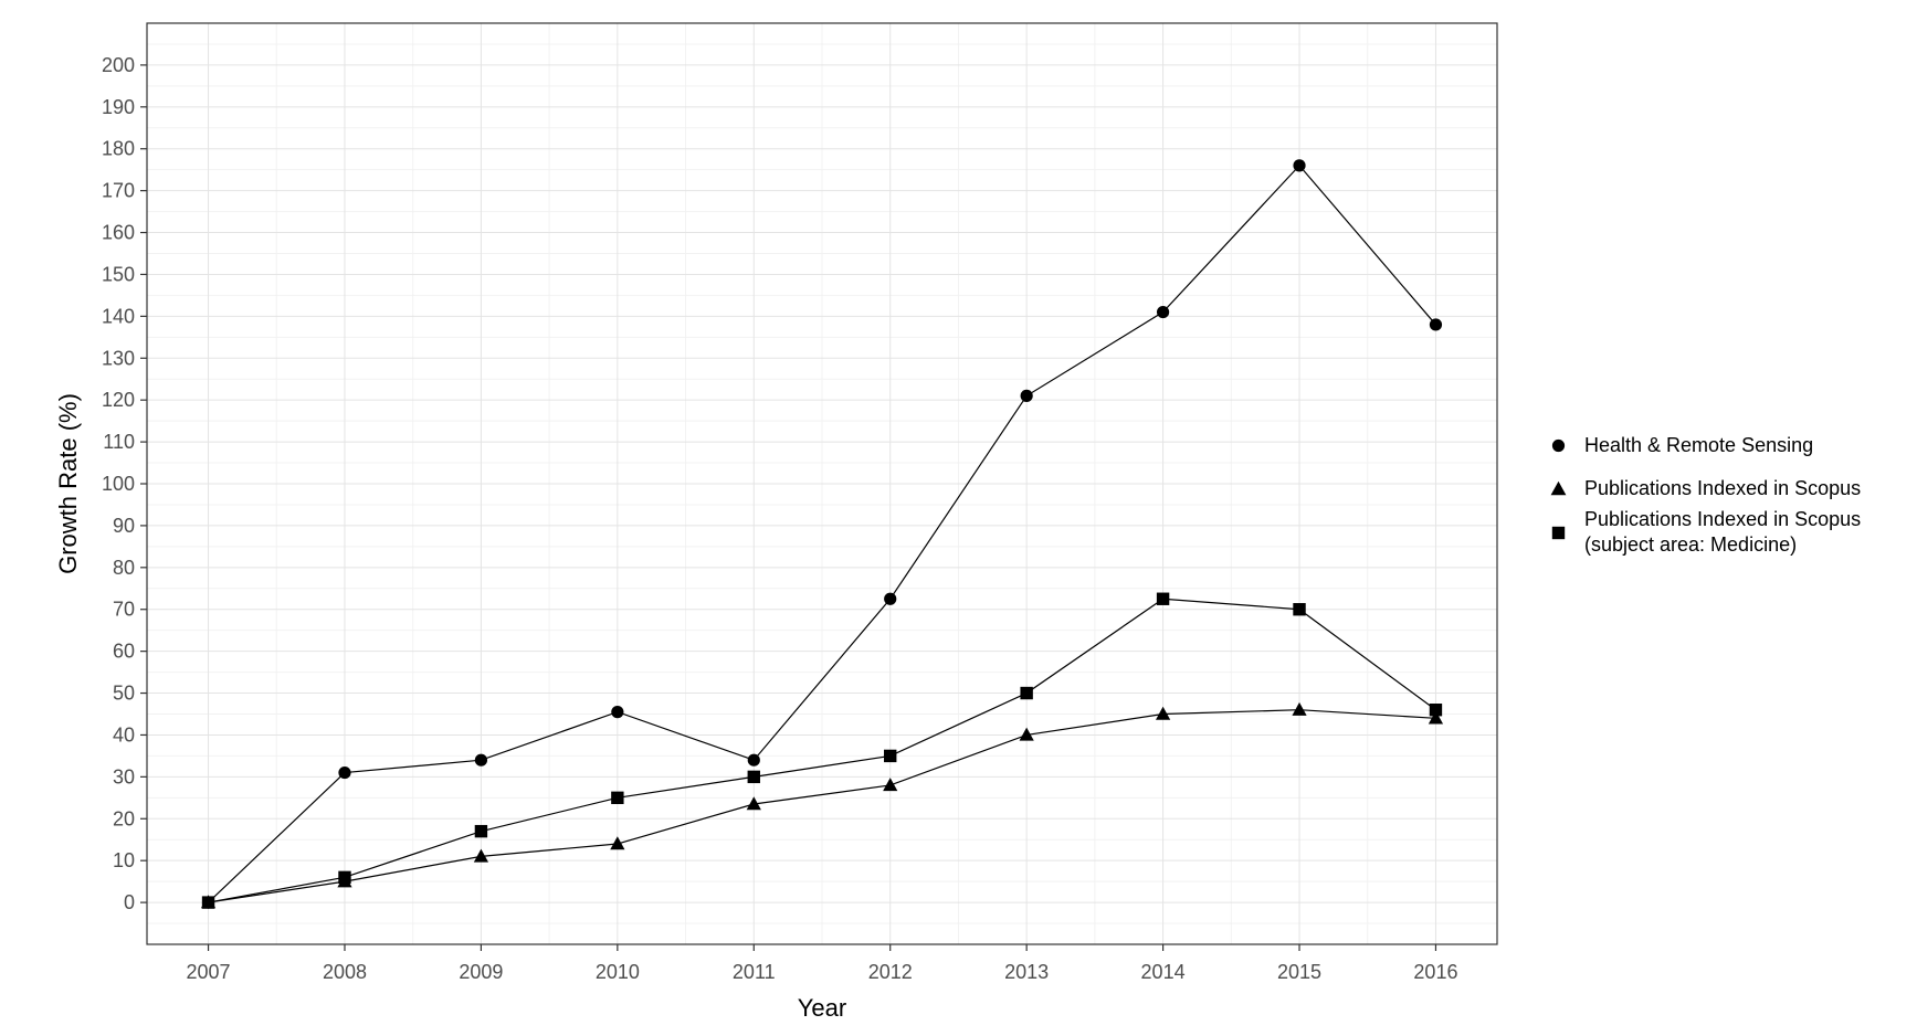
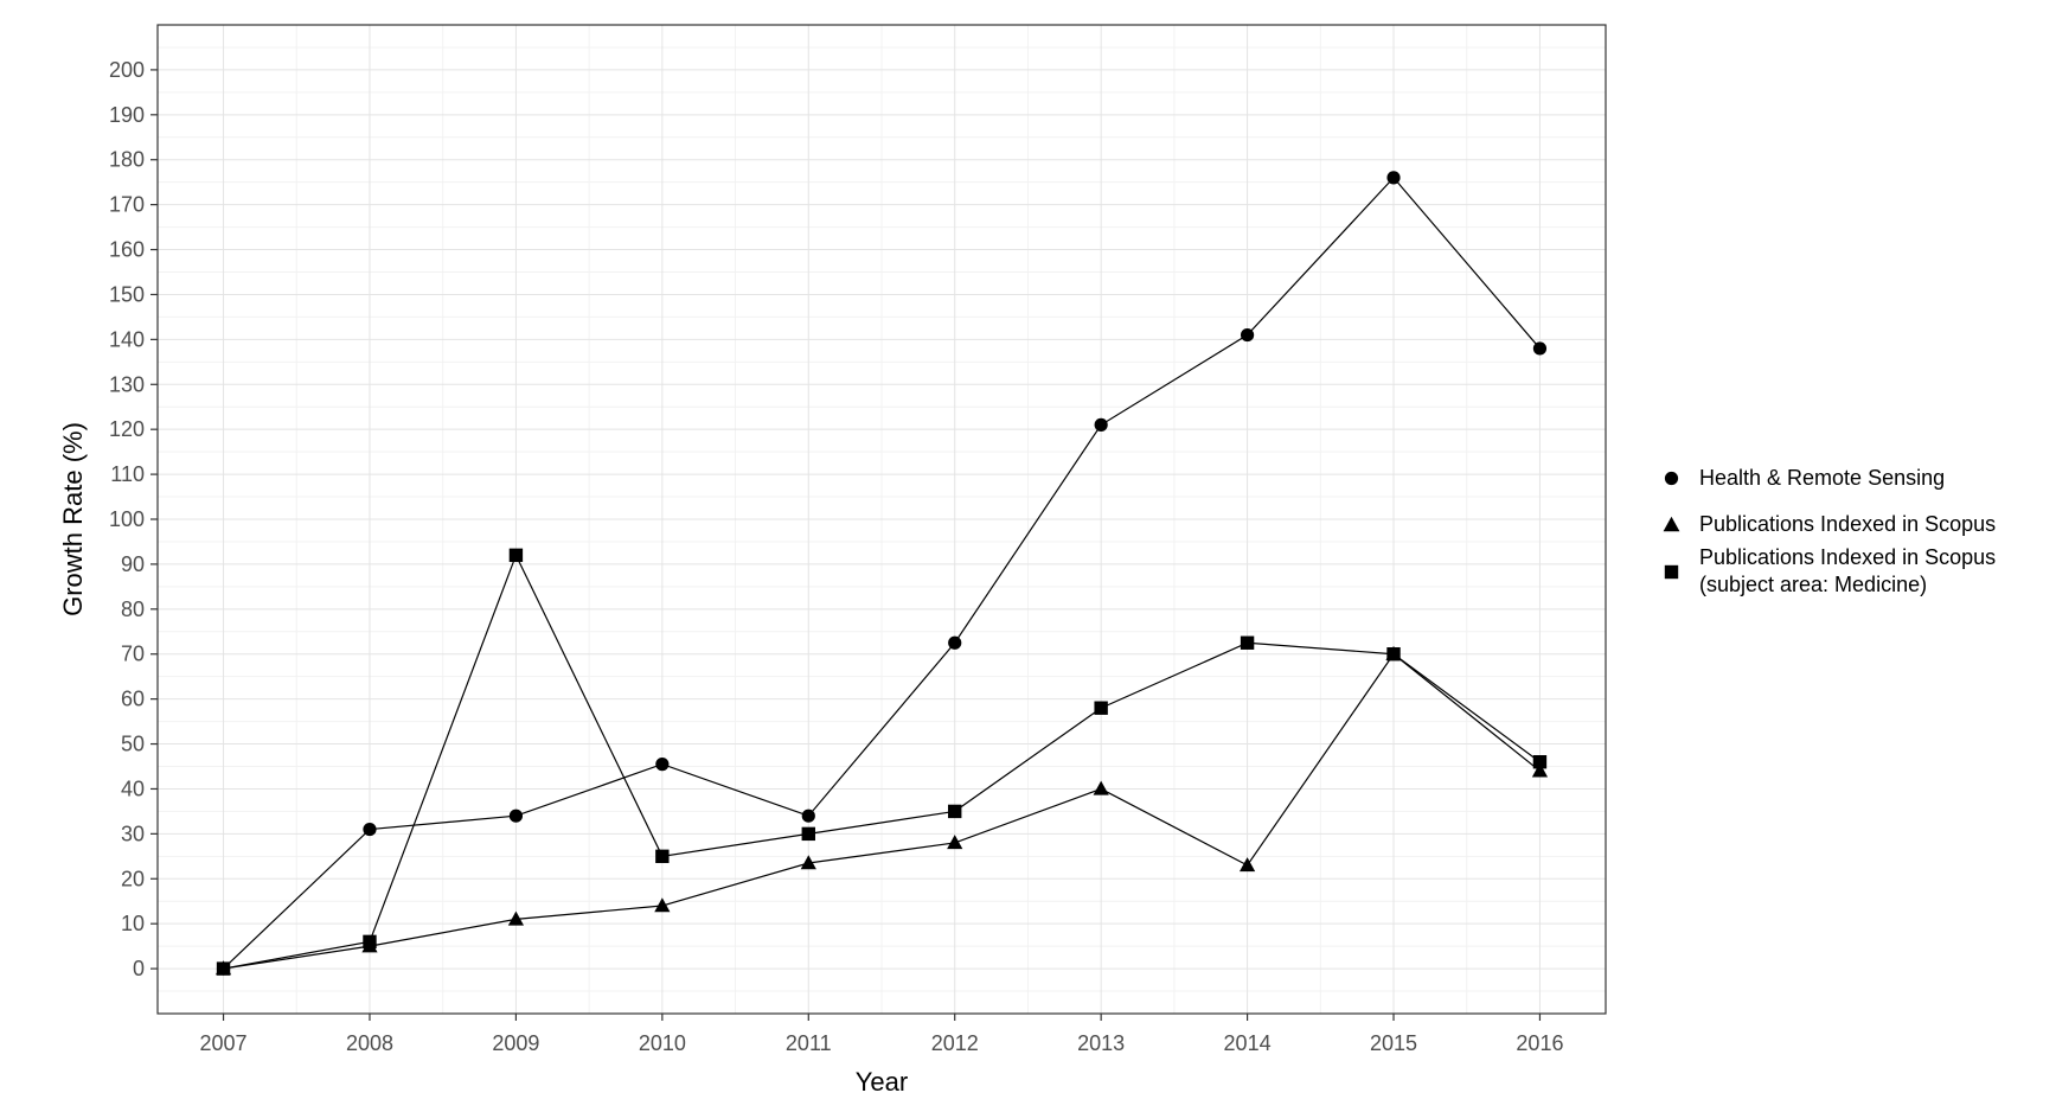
Publications Indexed in Scopus (subject area: Medicine)/2009: 17 -> 92
Publications Indexed in Scopus (subject area: Medicine)/2013: 50 -> 58
Publications Indexed in Scopus/2014: 45 -> 23
Publications Indexed in Scopus/2015: 46 -> 70
